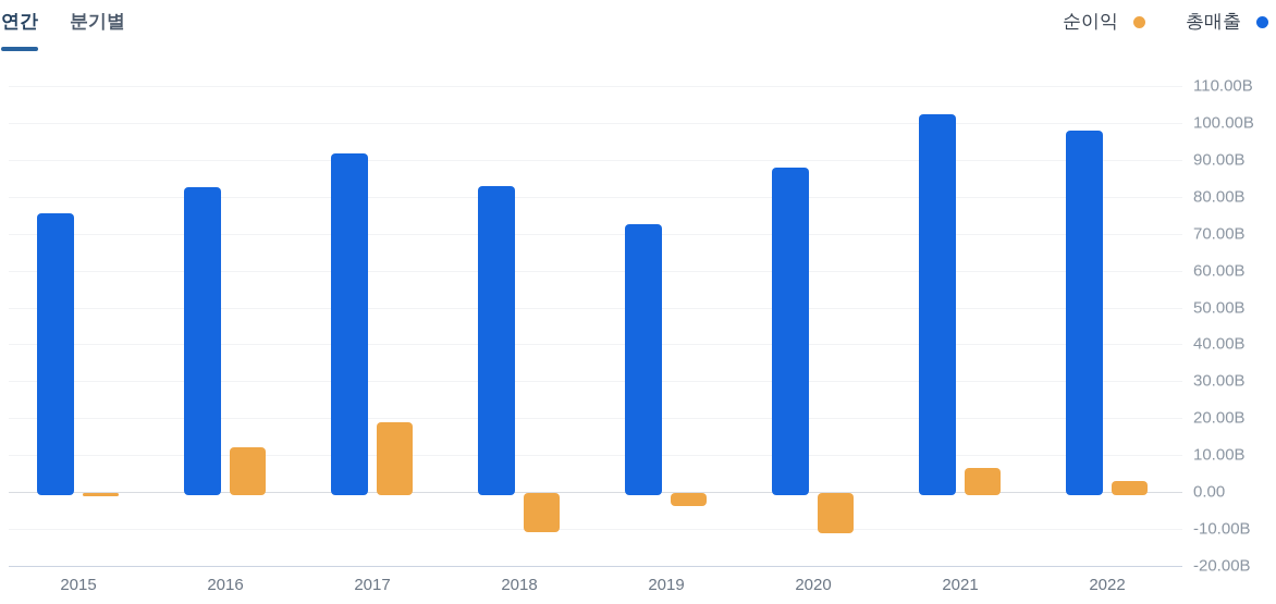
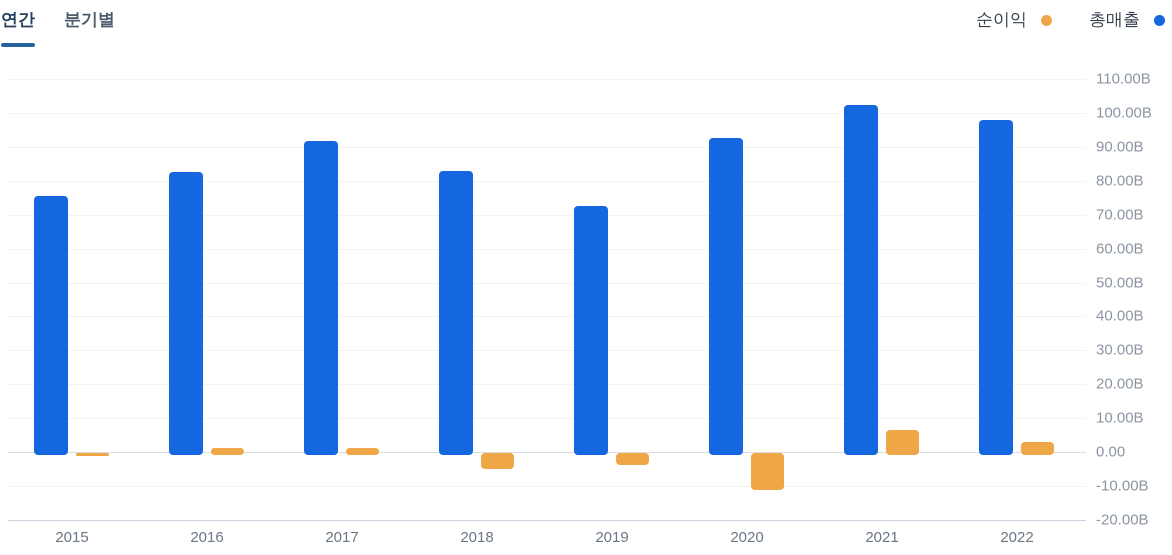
순이익/2016: 12B -> 1B
순이익/2017: 19B -> 1B
순이익/2018: -10B -> -4B
총매출/2020: 88B -> 92B
